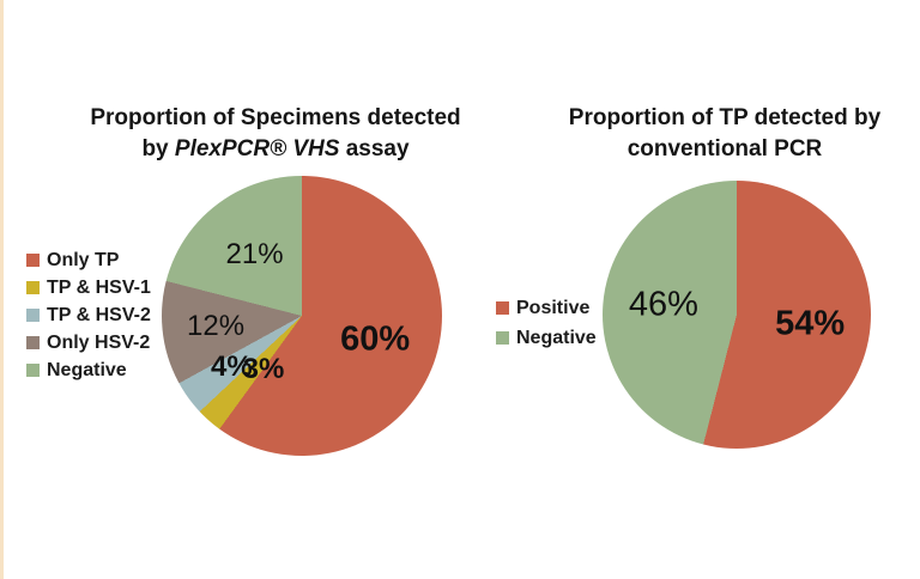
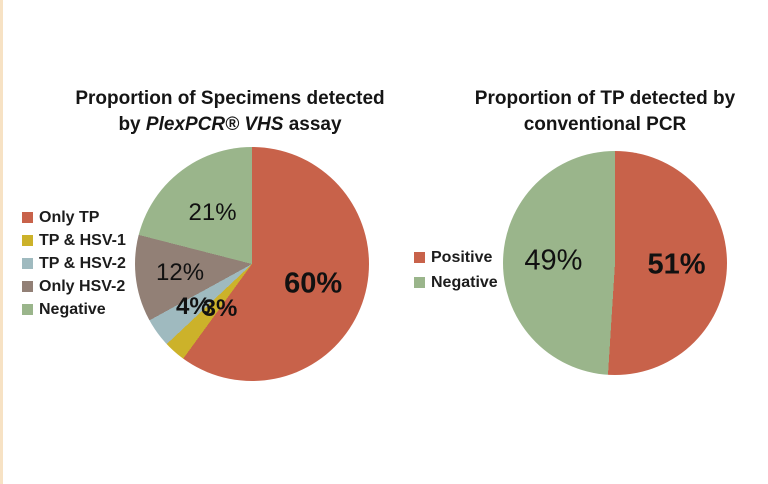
Proportion of TP detected by conventional PCR/Positive: 54% -> 51%
Proportion of TP detected by conventional PCR/Negative: 46% -> 49%
